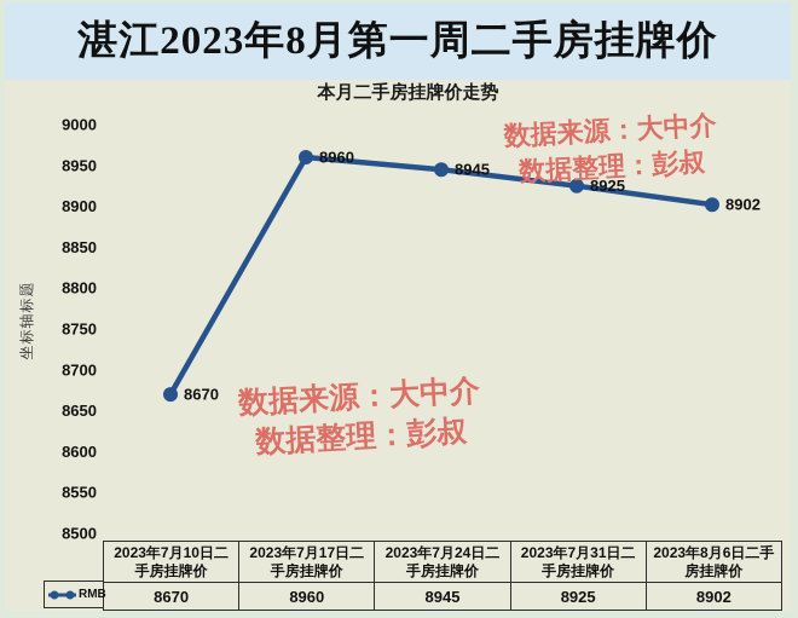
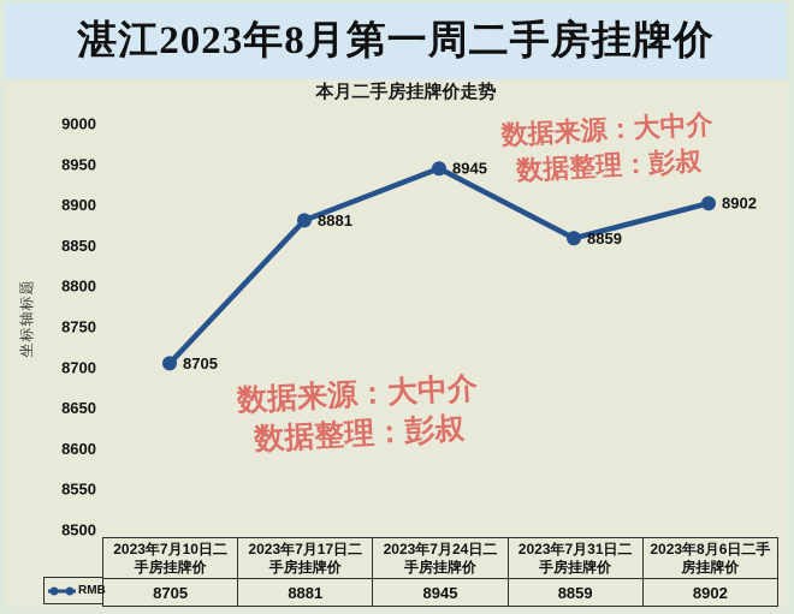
2023年7月10日二手房挂牌价: 8670 -> 8705
2023年7月17日二手房挂牌价: 8960 -> 8881
2023年7月31日二手房挂牌价: 8925 -> 8859
